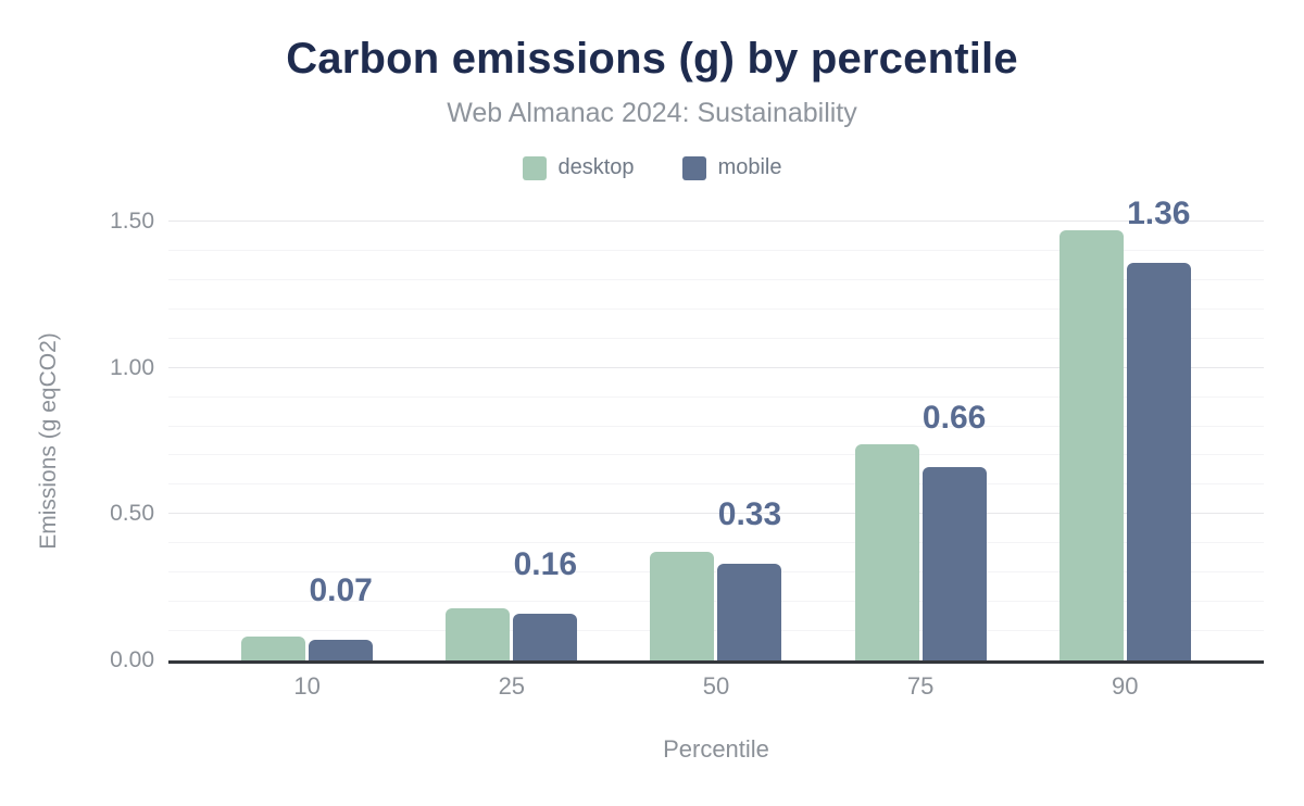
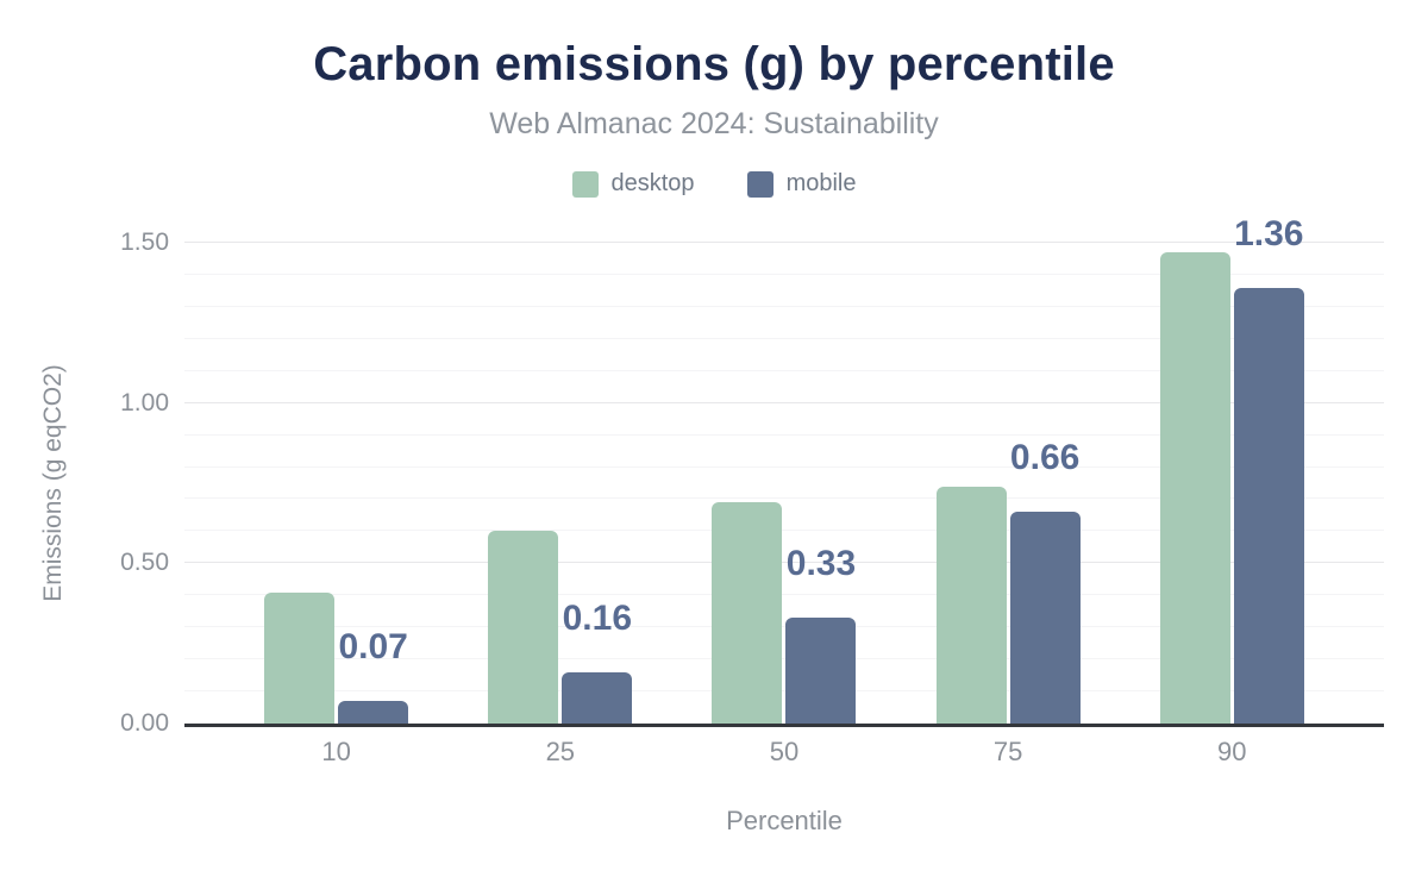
desktop/10: 0.08 -> 0.41
desktop/25: 0.18 -> 0.60
desktop/50: 0.37 -> 0.69
